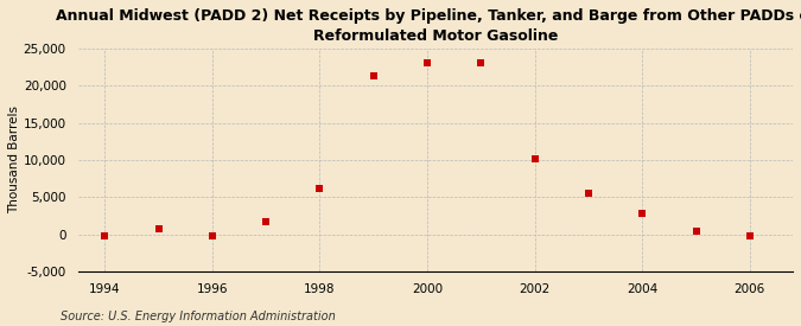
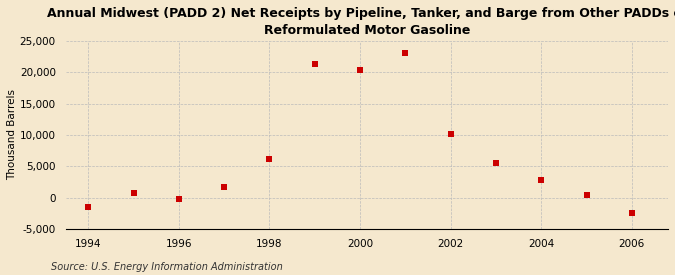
1994: -200 -> -1,400
2000: 23,000 -> 20,400
2006: -200 -> -2,400
